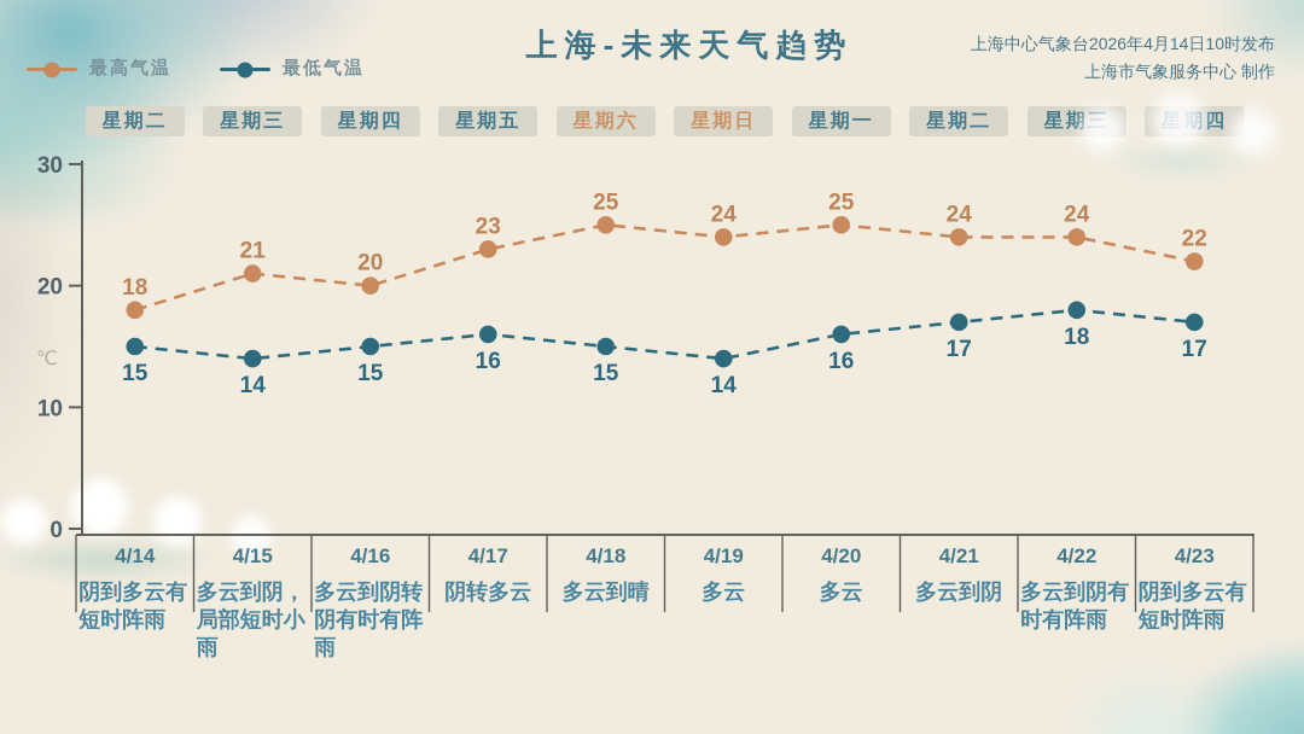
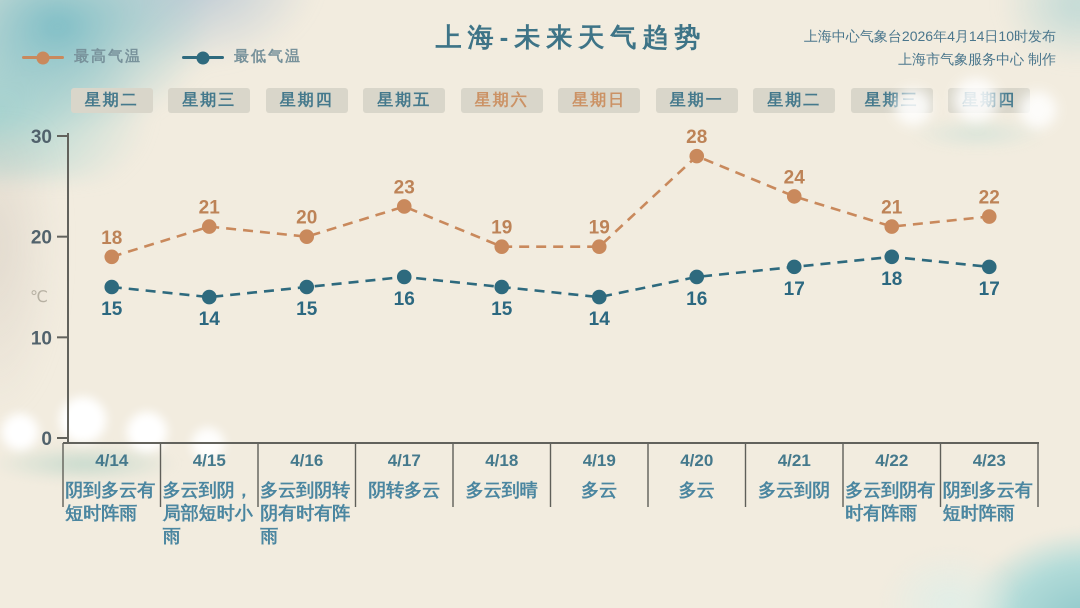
最高气温/4/18: 25 -> 19
最高气温/4/19: 24 -> 19
最高气温/4/20: 25 -> 28
最高气温/4/22: 24 -> 21
